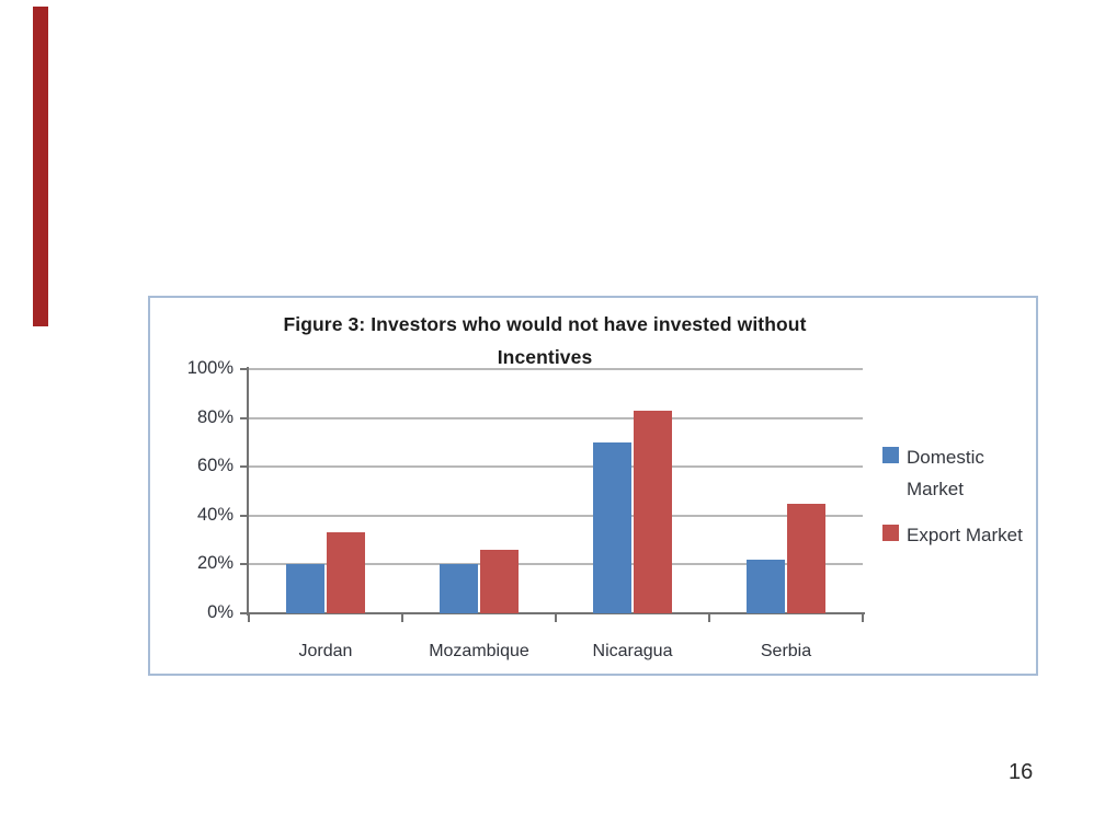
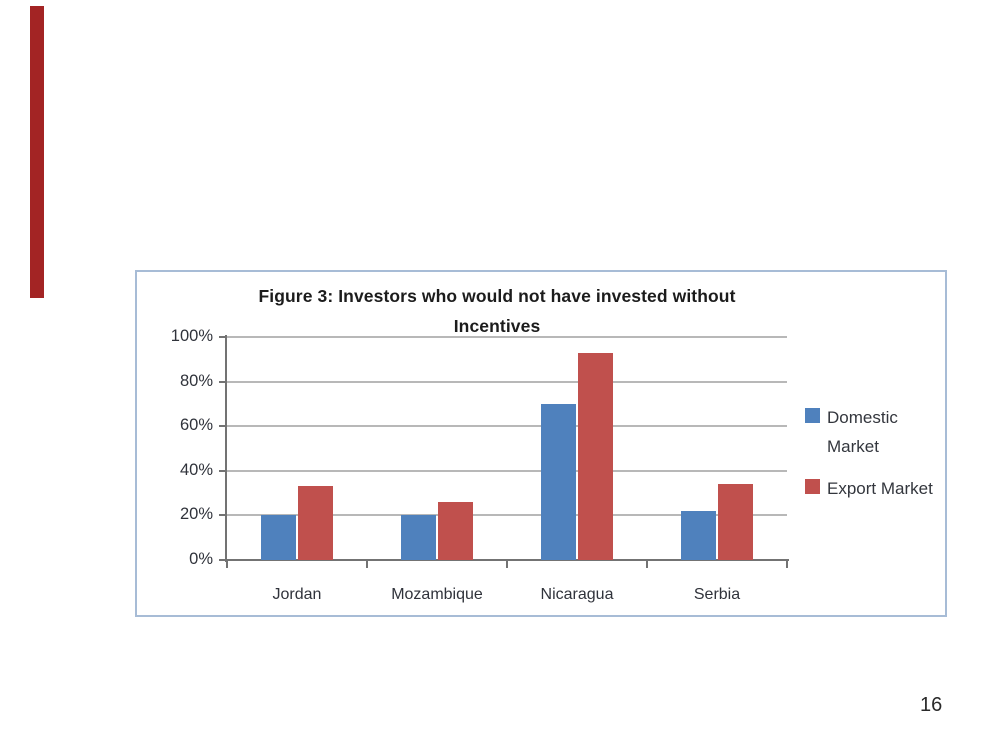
Export Market/Nicaragua: 83% -> 93%
Export Market/Serbia: 45% -> 34%
